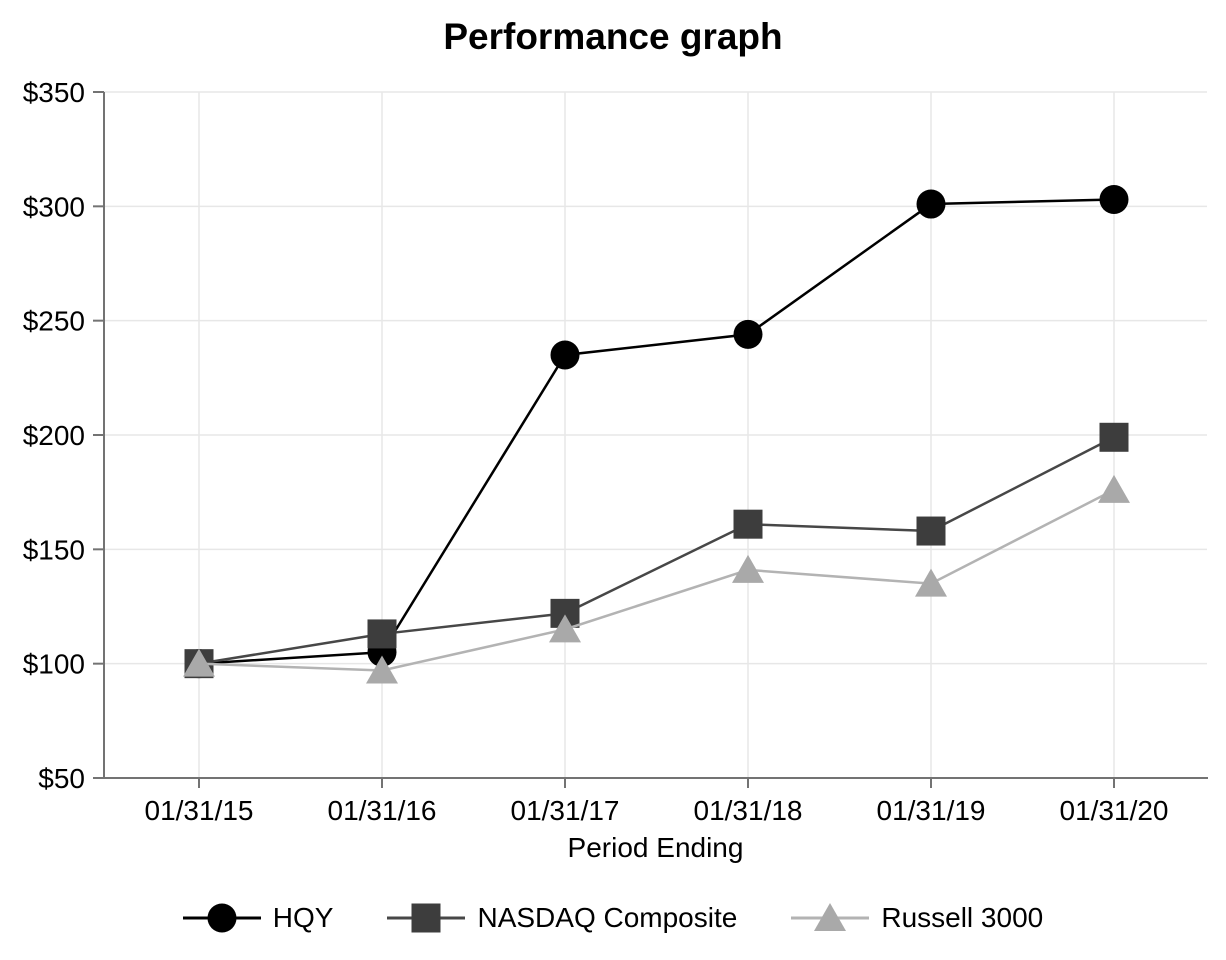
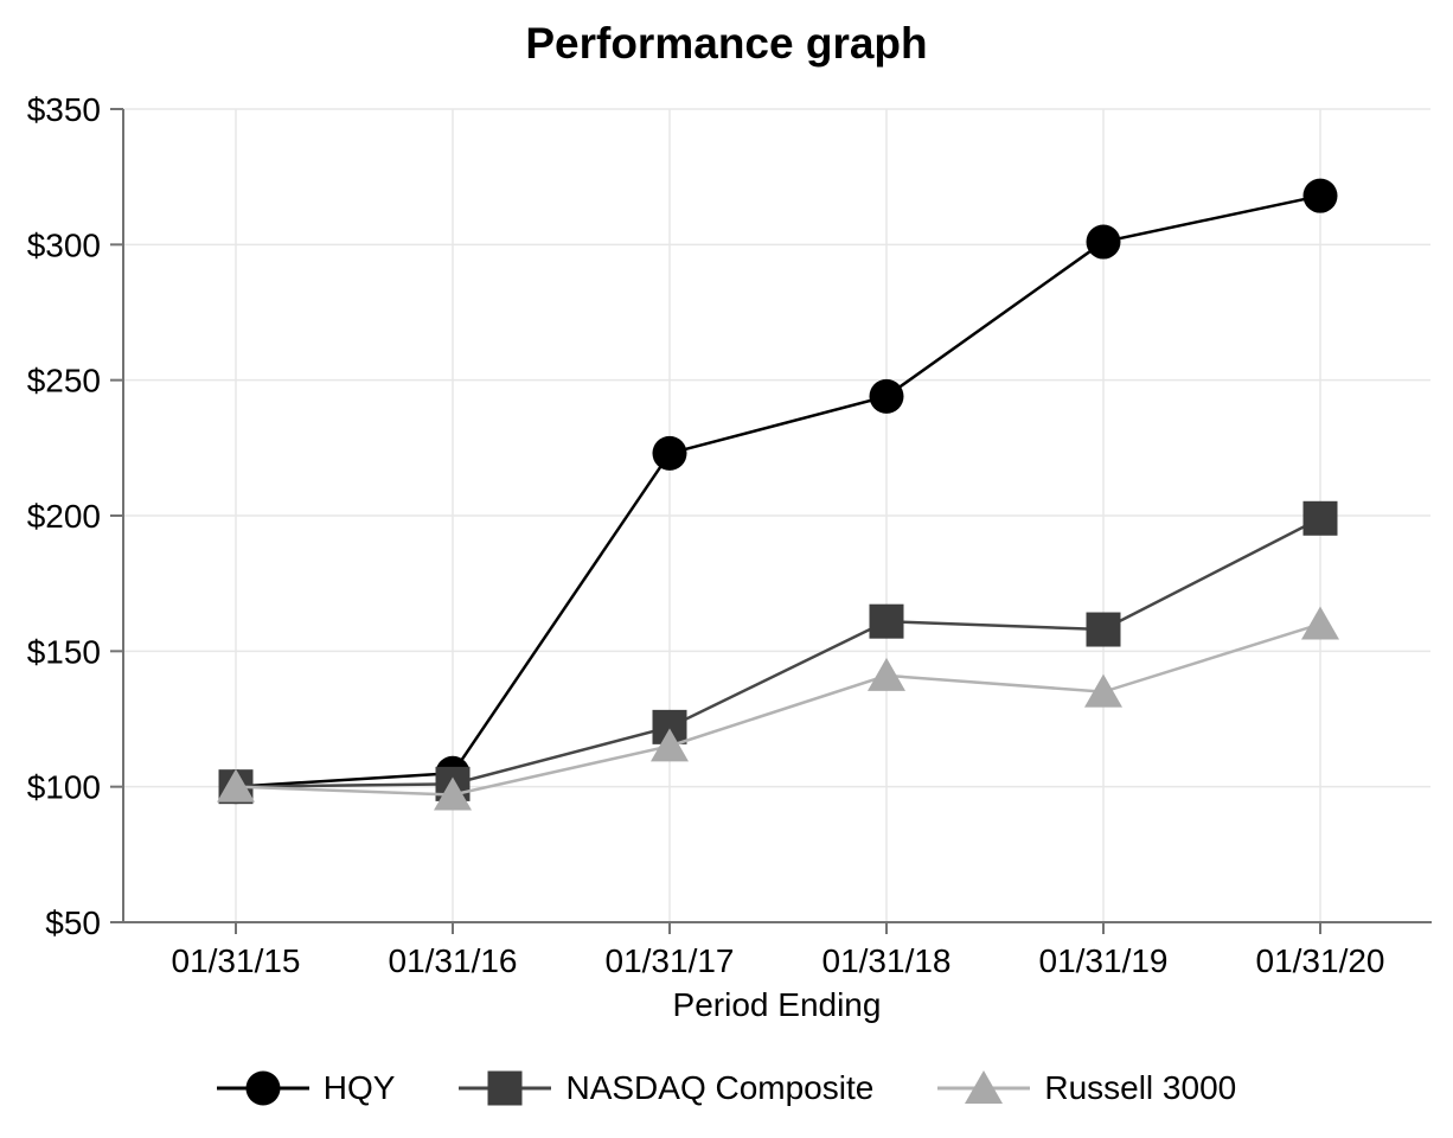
NASDAQ Composite/01/31/16: $113 -> $101
HQY/01/31/17: $235 -> $223
HQY/01/31/20: $303 -> $318
Russell 3000/01/31/20: $176 -> $160
